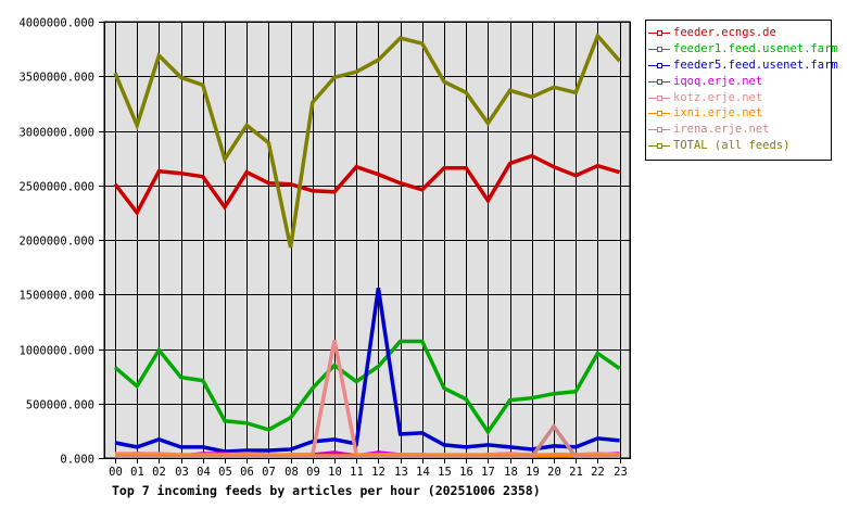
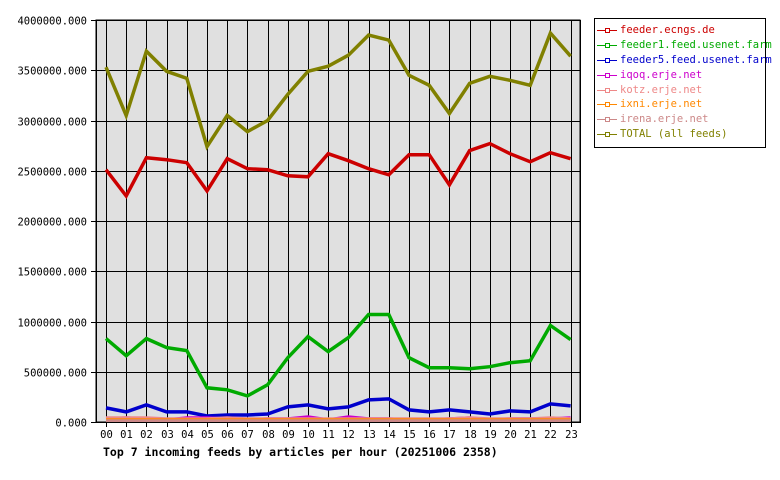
feeder1.feed.usenet.farm/02: 990000 -> 830000
TOTAL (all feeds)/08: 1930000 -> 3000000
kotz.erje.net/10: 1080000 -> 30000
feeder5.feed.usenet.farm/12: 1560000 -> 150000
feeder1.feed.usenet.farm/17: 240000 -> 540000
TOTAL (all feeds)/19: 3310000 -> 3440000
irena.erje.net/20: 290000 -> 10000
